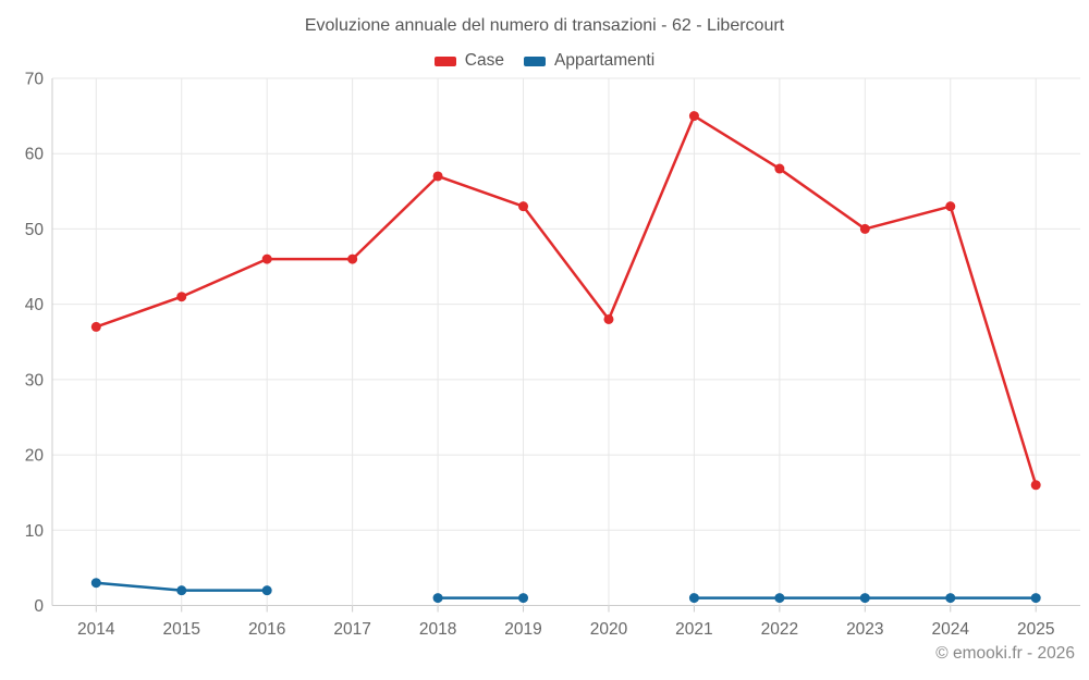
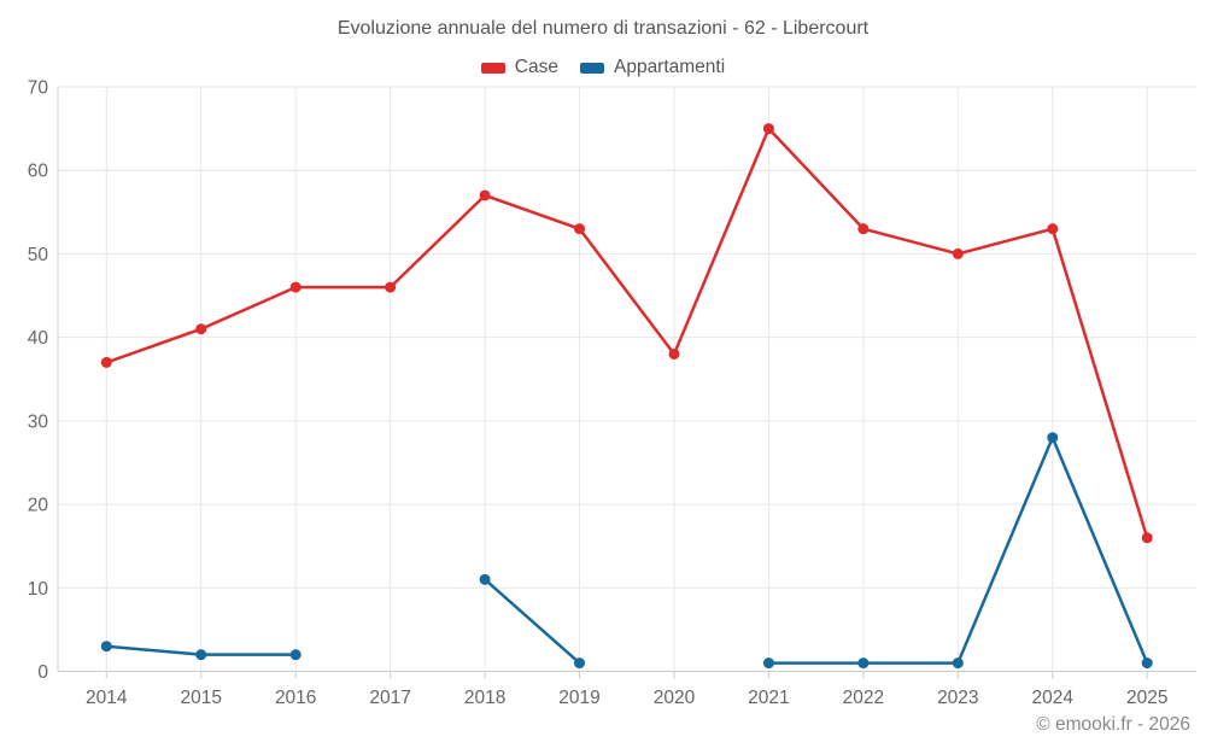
Appartamenti/2018: 1 -> 11
Case/2022: 58 -> 53
Appartamenti/2024: 1 -> 28
